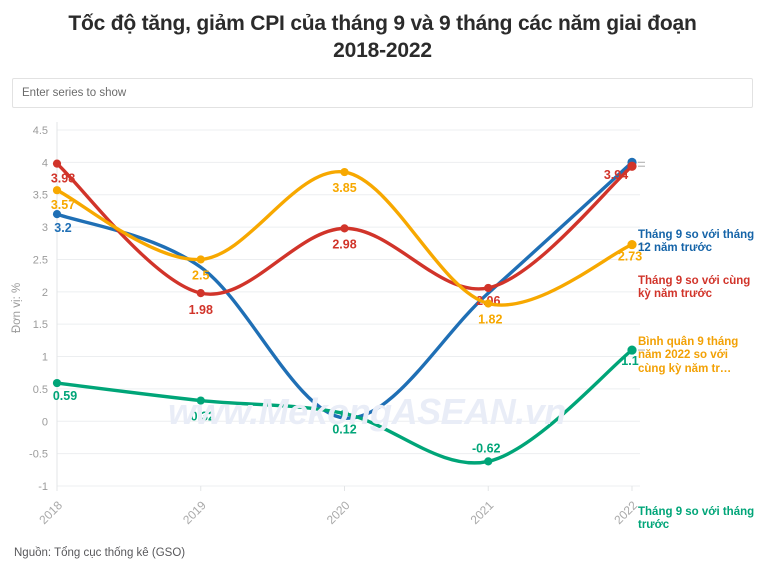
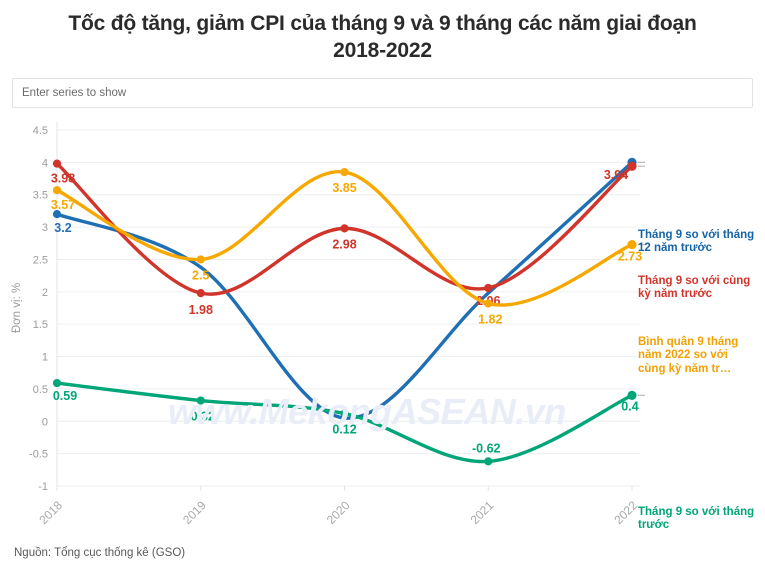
Tháng 9 so với tháng trước/2022: 1.1 -> 0.4
